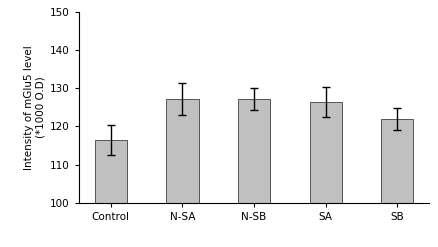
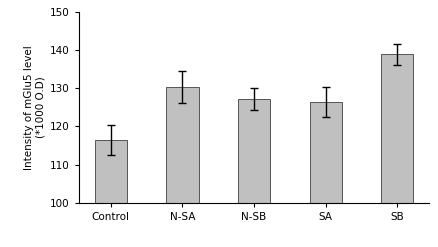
N-SA: 127.3 -> 130.5
SB: 122.0 -> 139.0
